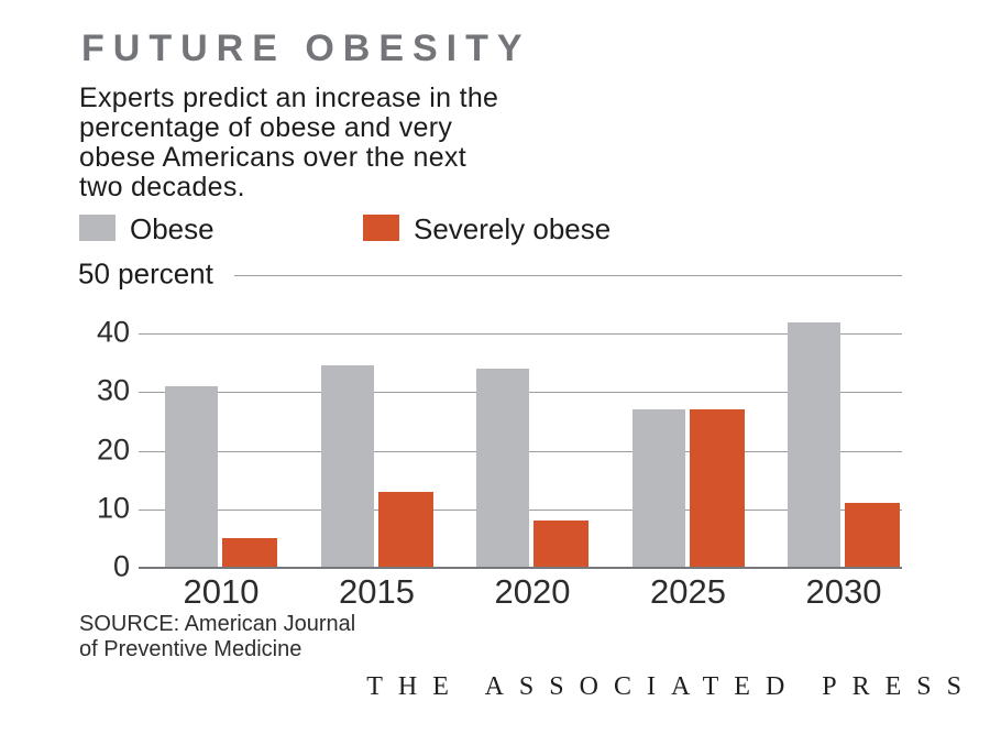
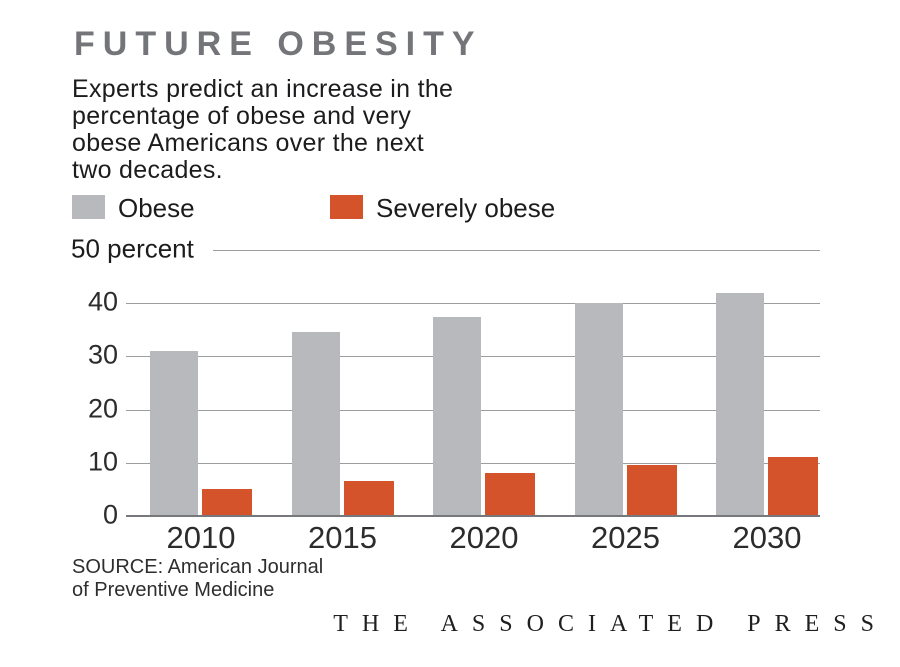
Severely obese/2015: 13 -> 6
Obese/2020: 34 -> 38
Obese/2025: 27 -> 40
Severely obese/2025: 27 -> 10
